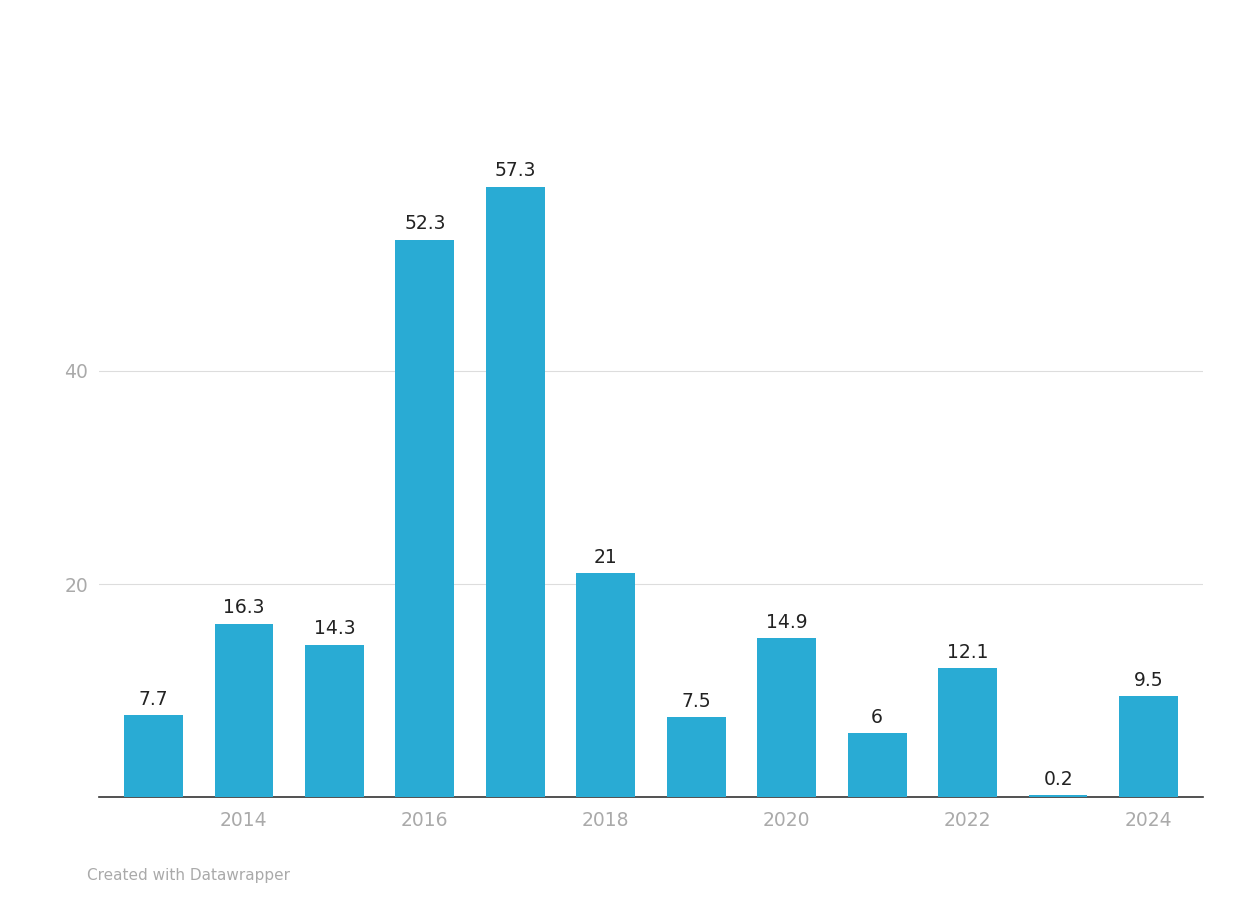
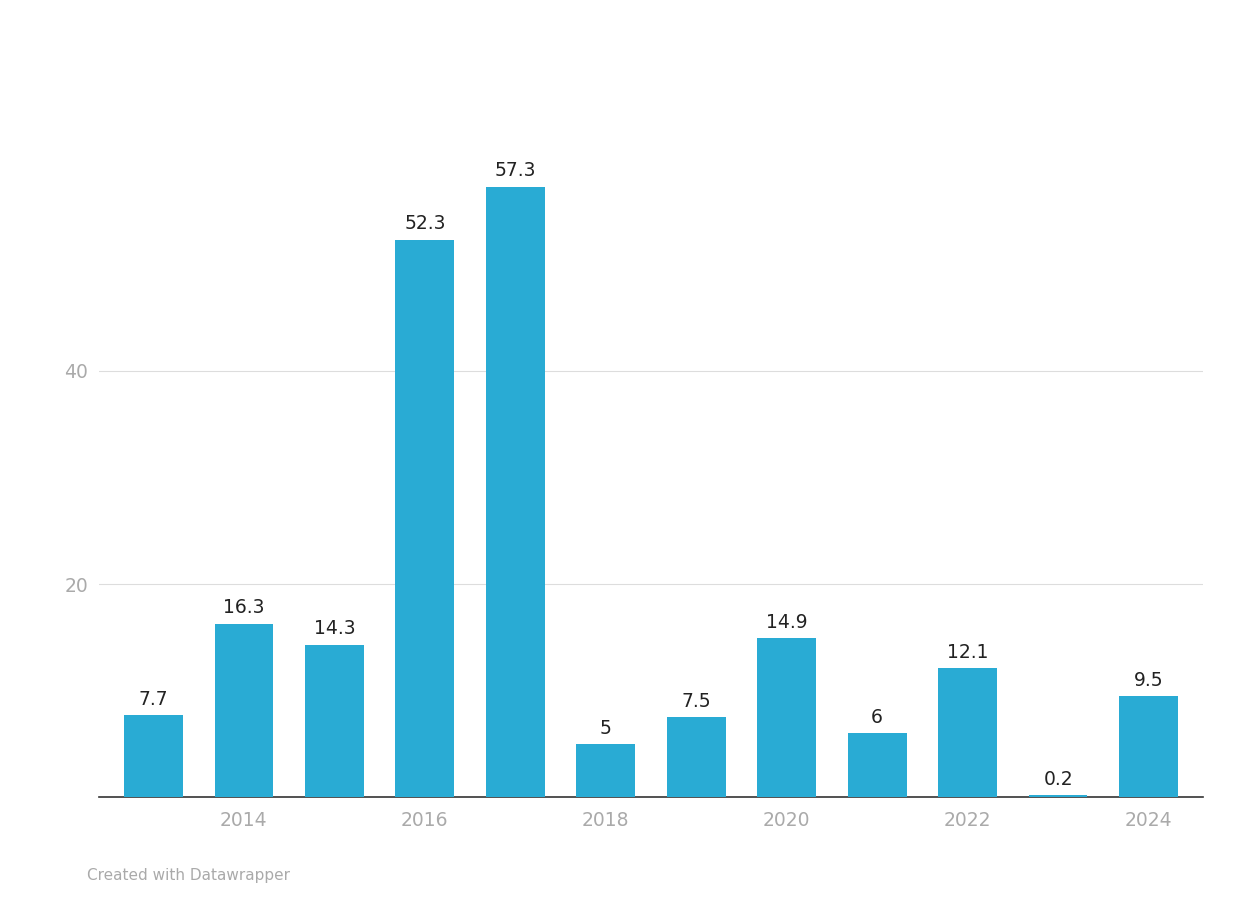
2018: 21 -> 5
